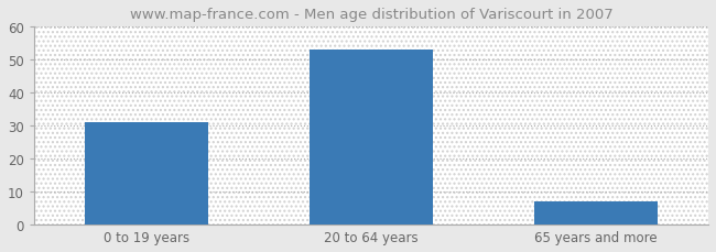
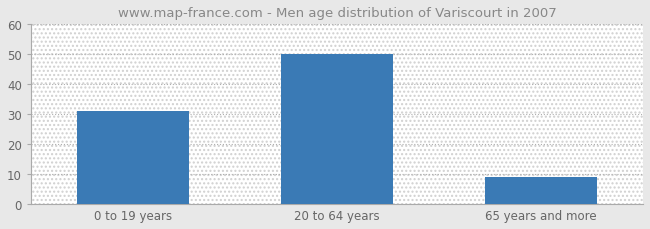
20 to 64 years: 53 -> 50
65 years and more: 7 -> 9
